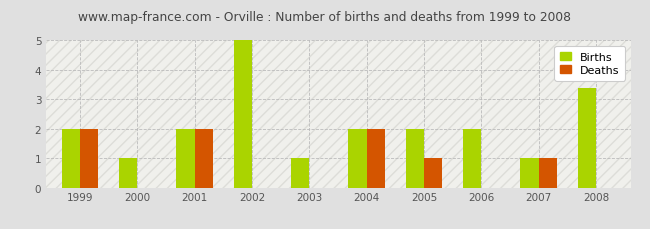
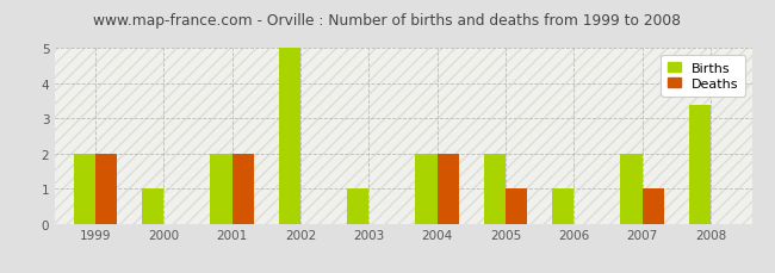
Births/2006: 2.0 -> 1.0
Births/2007: 1.0 -> 2.0
